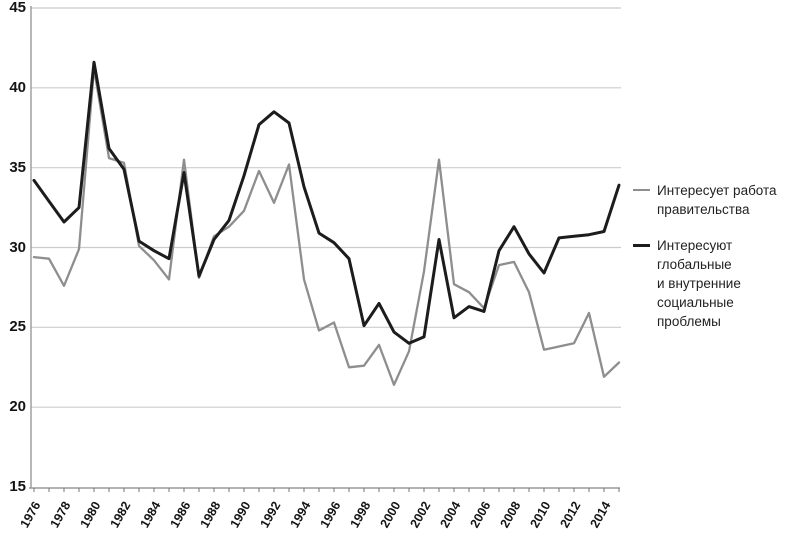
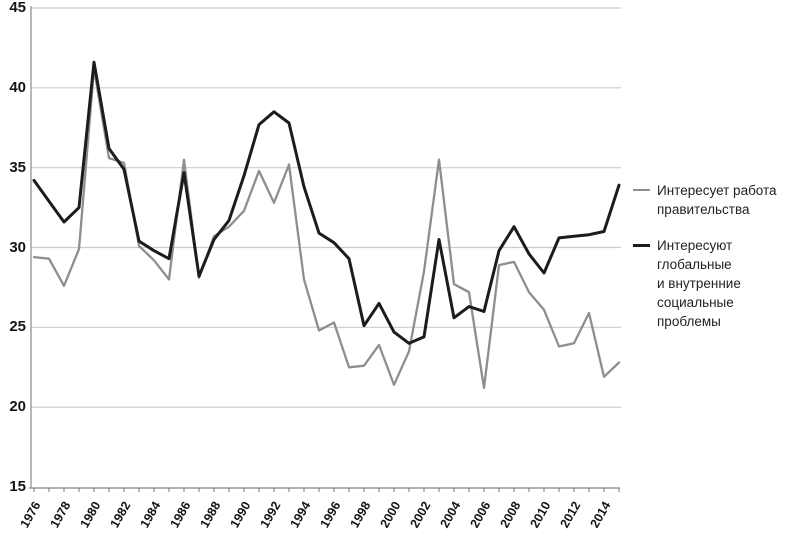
Интересует работа правительства/2006: 26.2 -> 21.2
Интересует работа правительства/2010: 23.6 -> 26.1
